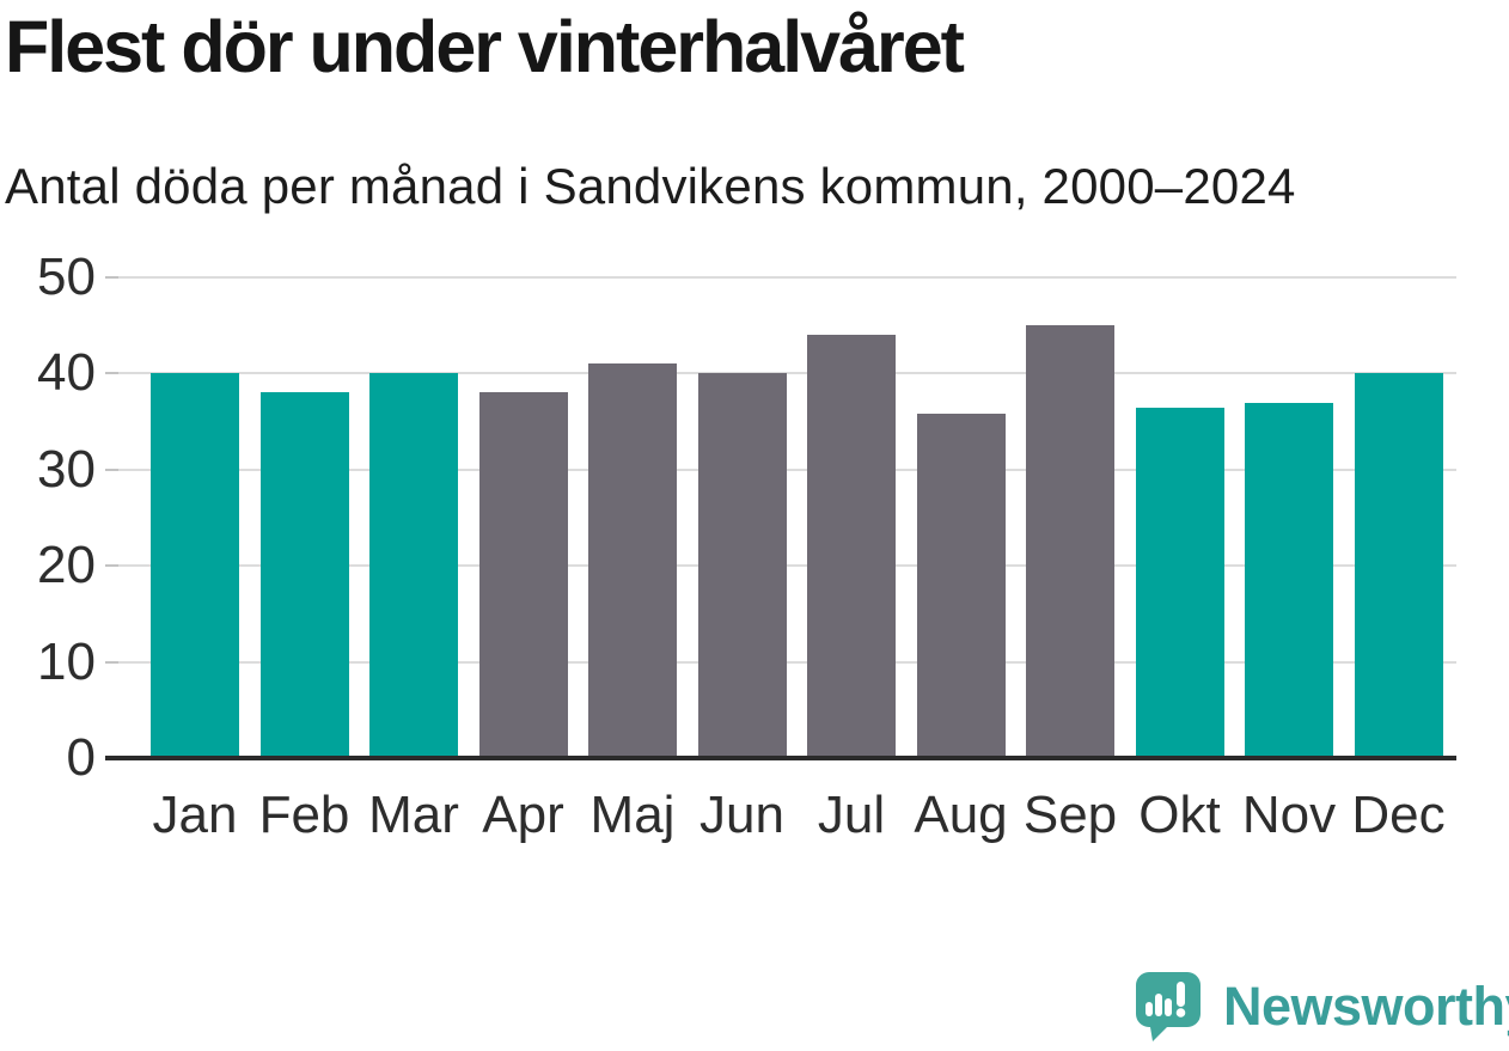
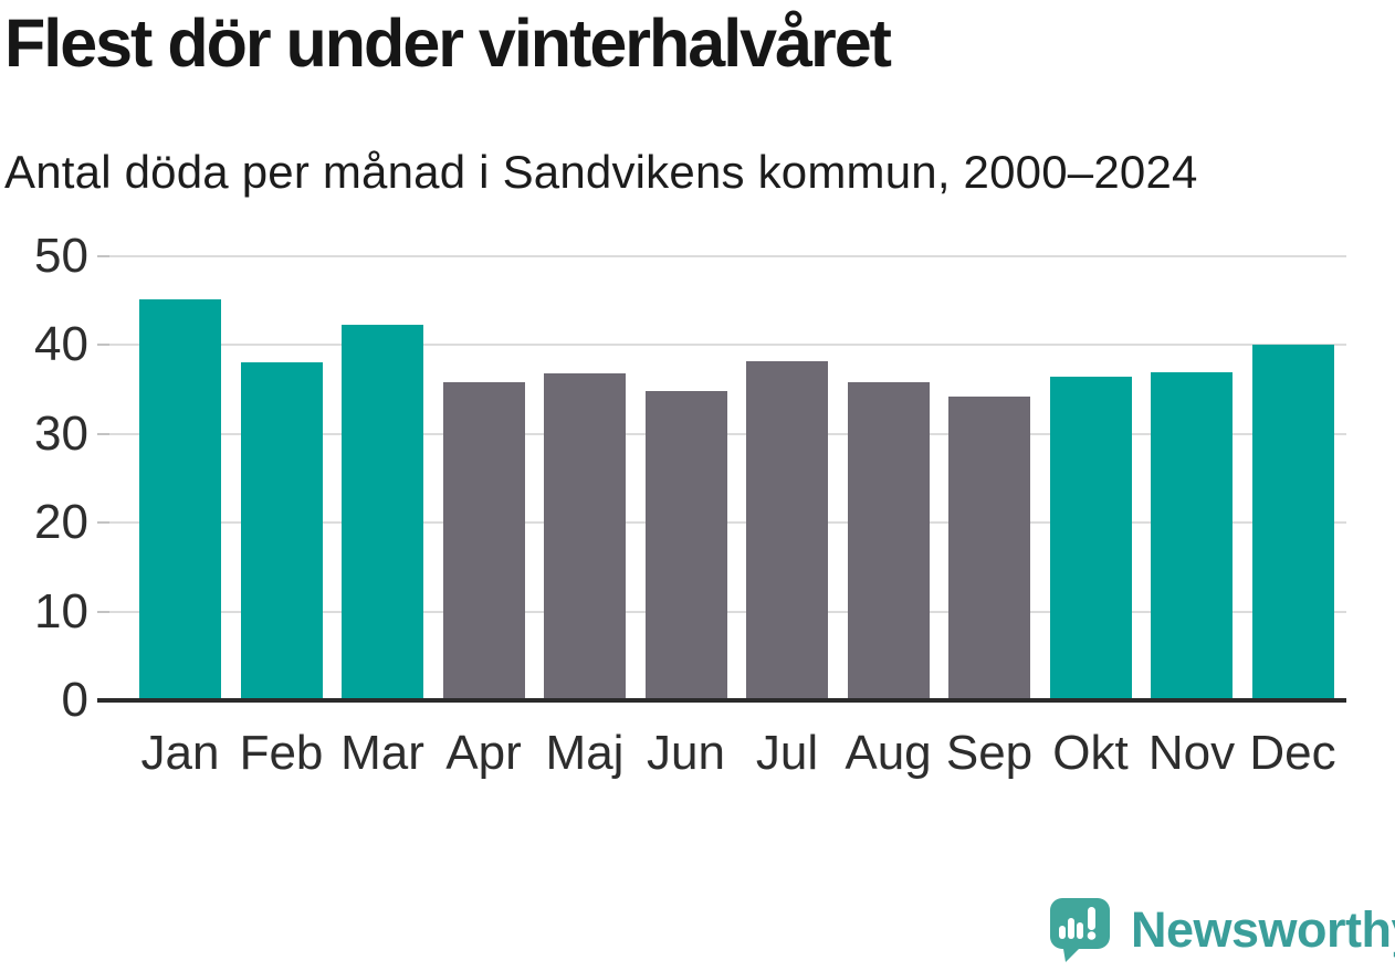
Jan: 40 -> 45
Mar: 40 -> 42
Apr: 38 -> 36
Maj: 41 -> 37
Jun: 40 -> 35
Jul: 44 -> 38
Sep: 45 -> 34
